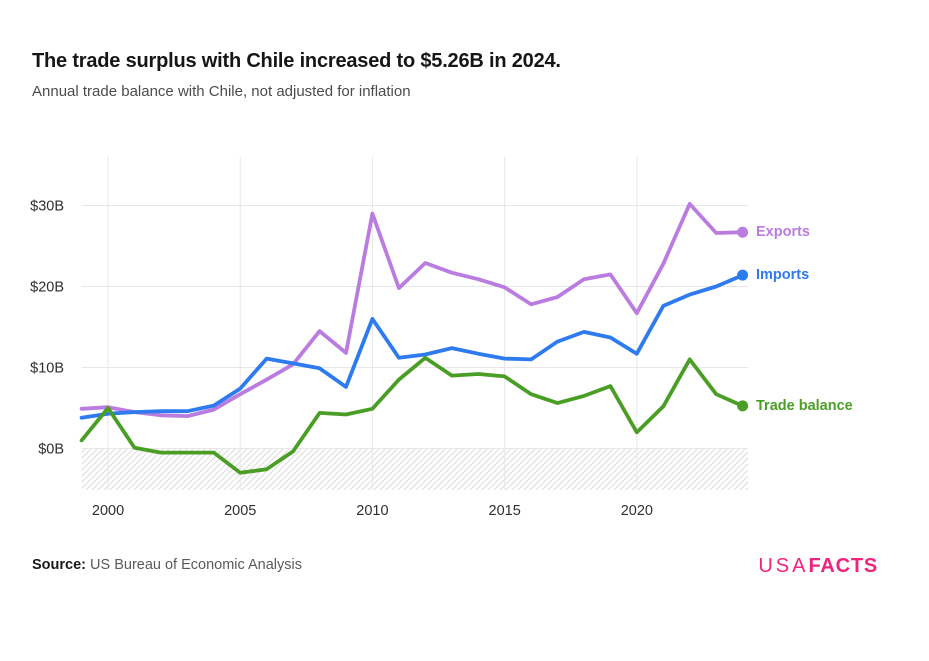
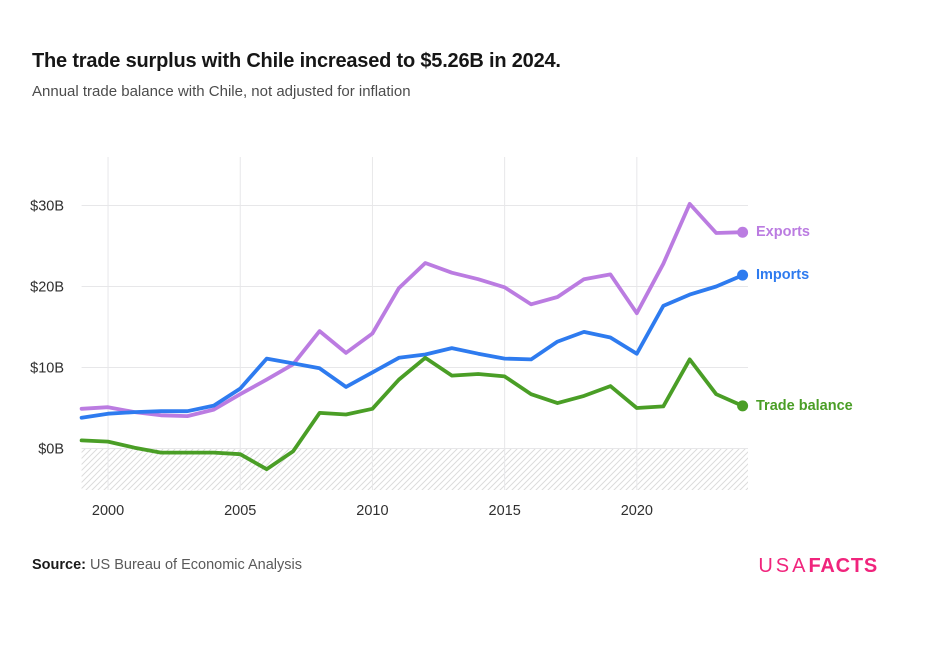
Trade balance/2000: $5B -> $1B
Trade balance/2005: -$3B -> -$1B
Exports/2010: $29B -> $14B
Imports/2010: $16B -> $9B
Trade balance/2020: $2B -> $5B
